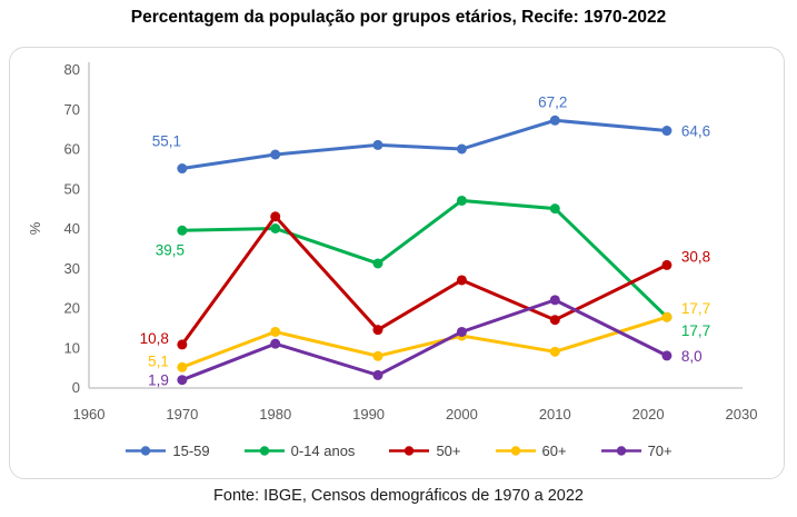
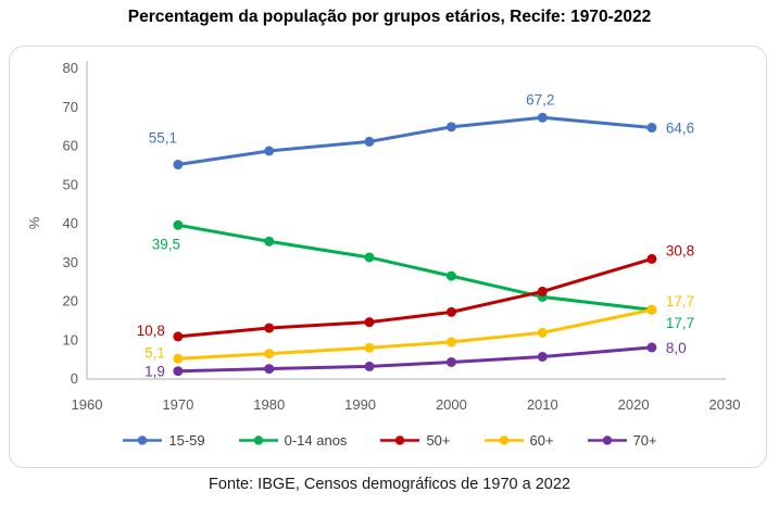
0-14 anos/1980: 40 -> 35
50+/1980: 43 -> 13
60+/1980: 14 -> 6
70+/1980: 11 -> 2
15-59/2000: 60 -> 65
0-14 anos/2000: 47 -> 26
50+/2000: 27 -> 17
60+/2000: 13 -> 9
70+/2000: 14 -> 4
0-14 anos/2010: 45 -> 21
50+/2010: 17 -> 22
60+/2010: 9 -> 12
70+/2010: 22 -> 6
